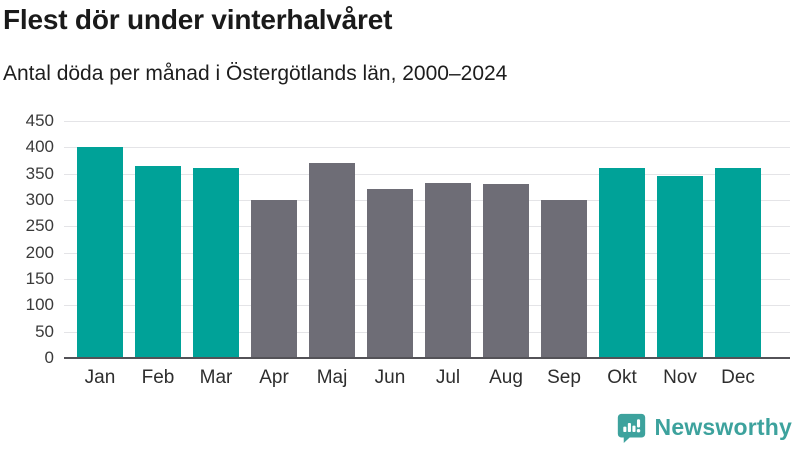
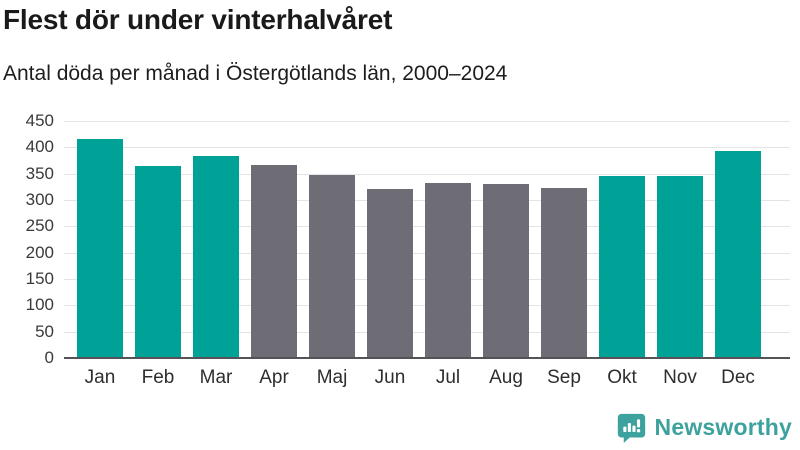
Jan: 400 -> 420
Mar: 360 -> 380
Apr: 300 -> 370
Maj: 370 -> 350
Sep: 300 -> 320
Okt: 360 -> 350
Dec: 360 -> 390
